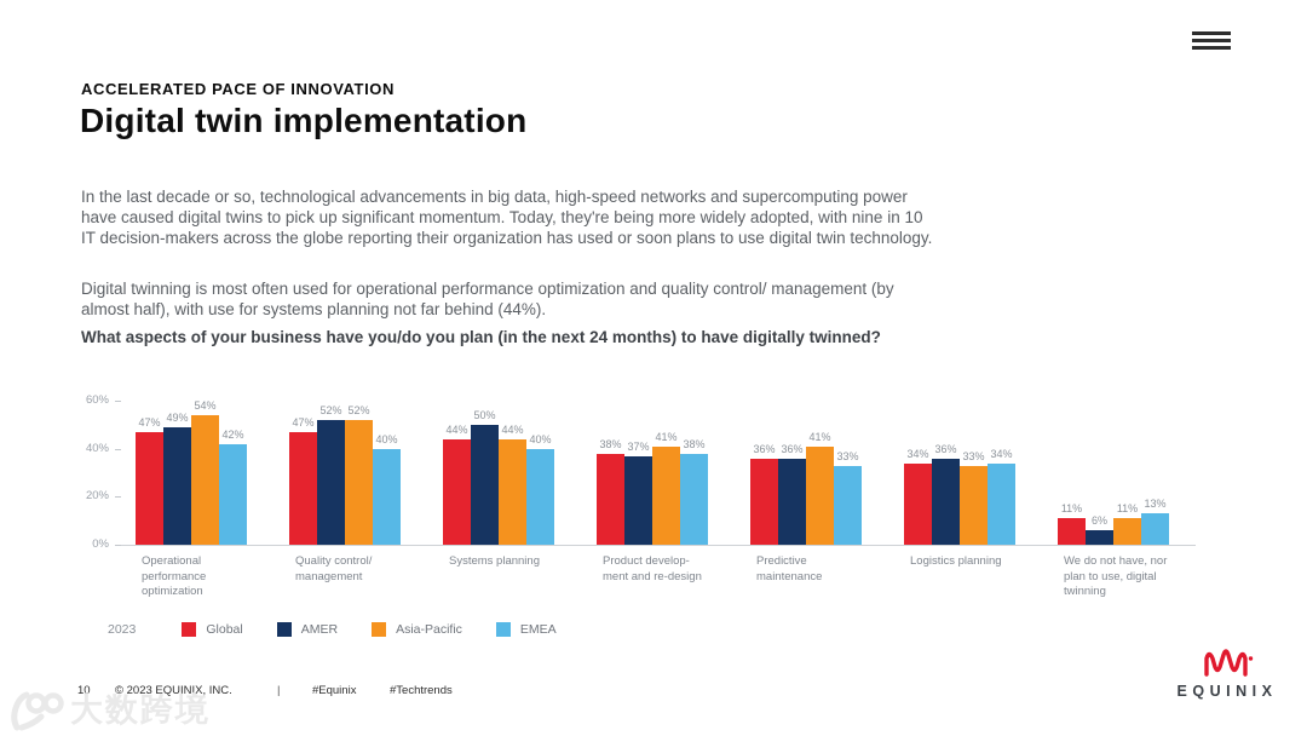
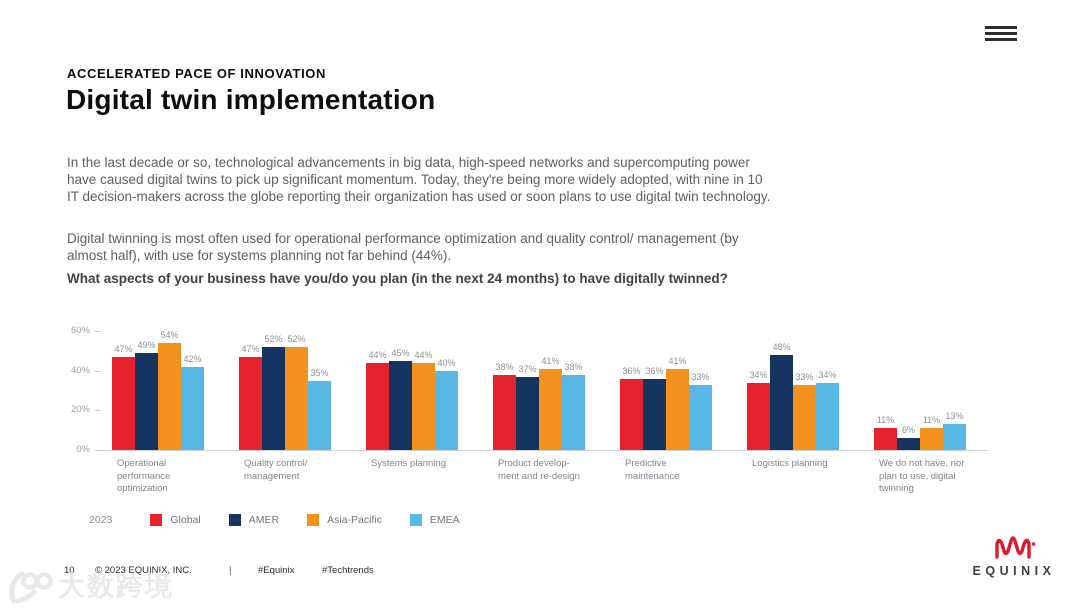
EMEA/Quality control/ management: 40% -> 35%
AMER/Systems planning: 50% -> 45%
AMER/Logistics planning: 36% -> 48%
